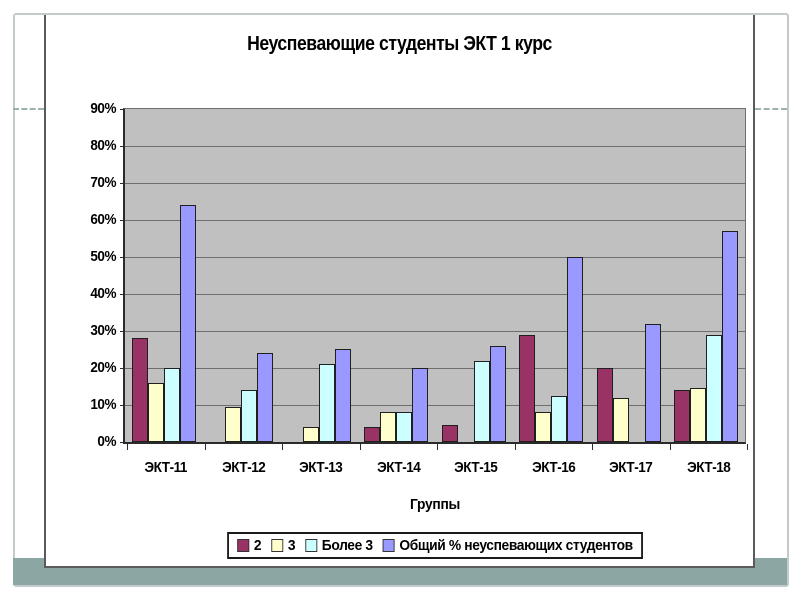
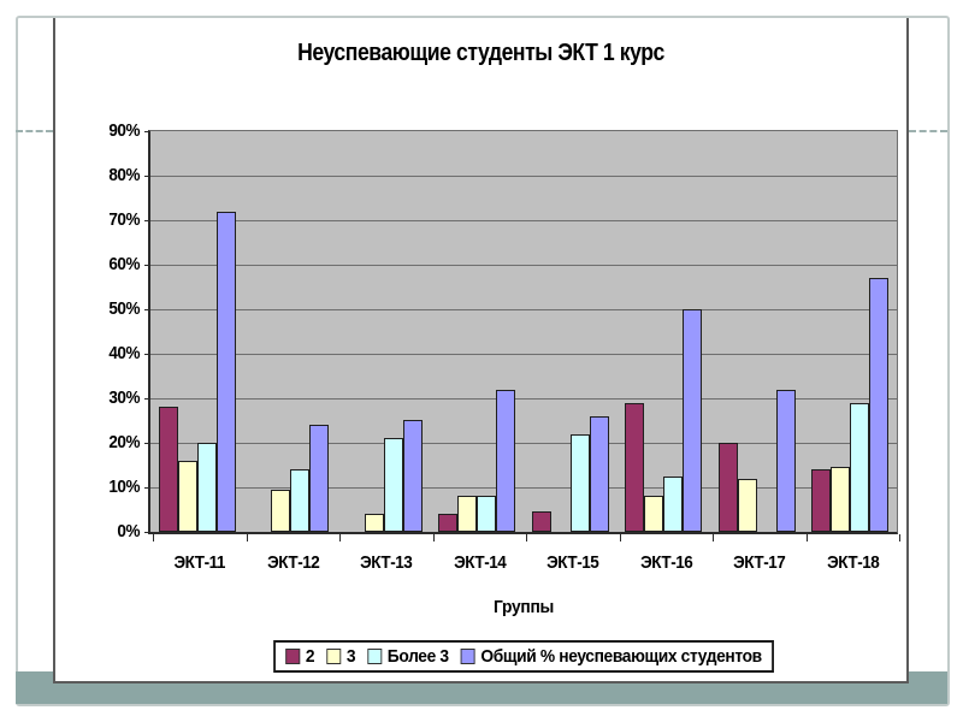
Общий % неуспевающих студентов/ЭКТ-11: 64% -> 72%
Общий % неуспевающих студентов/ЭКТ-14: 20% -> 32%
